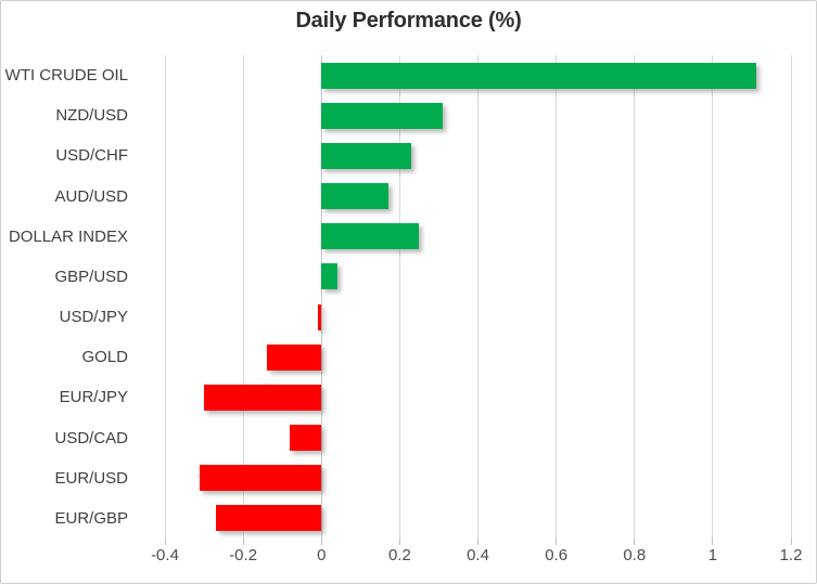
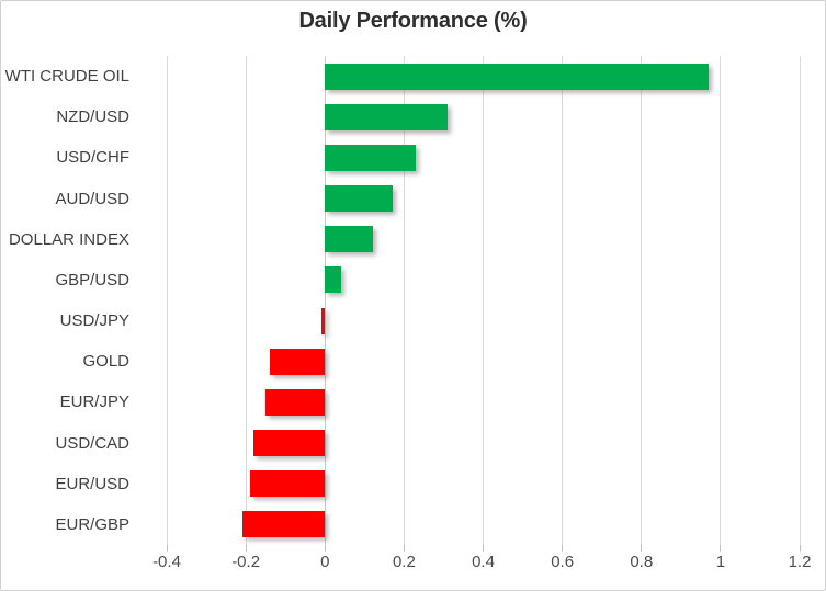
WTI CRUDE OIL: 1.11 -> 0.97
DOLLAR INDEX: 0.25 -> 0.12
EUR/JPY: -0.30 -> -0.15
USD/CAD: -0.08 -> -0.18
EUR/USD: -0.31 -> -0.19
EUR/GBP: -0.27 -> -0.21
